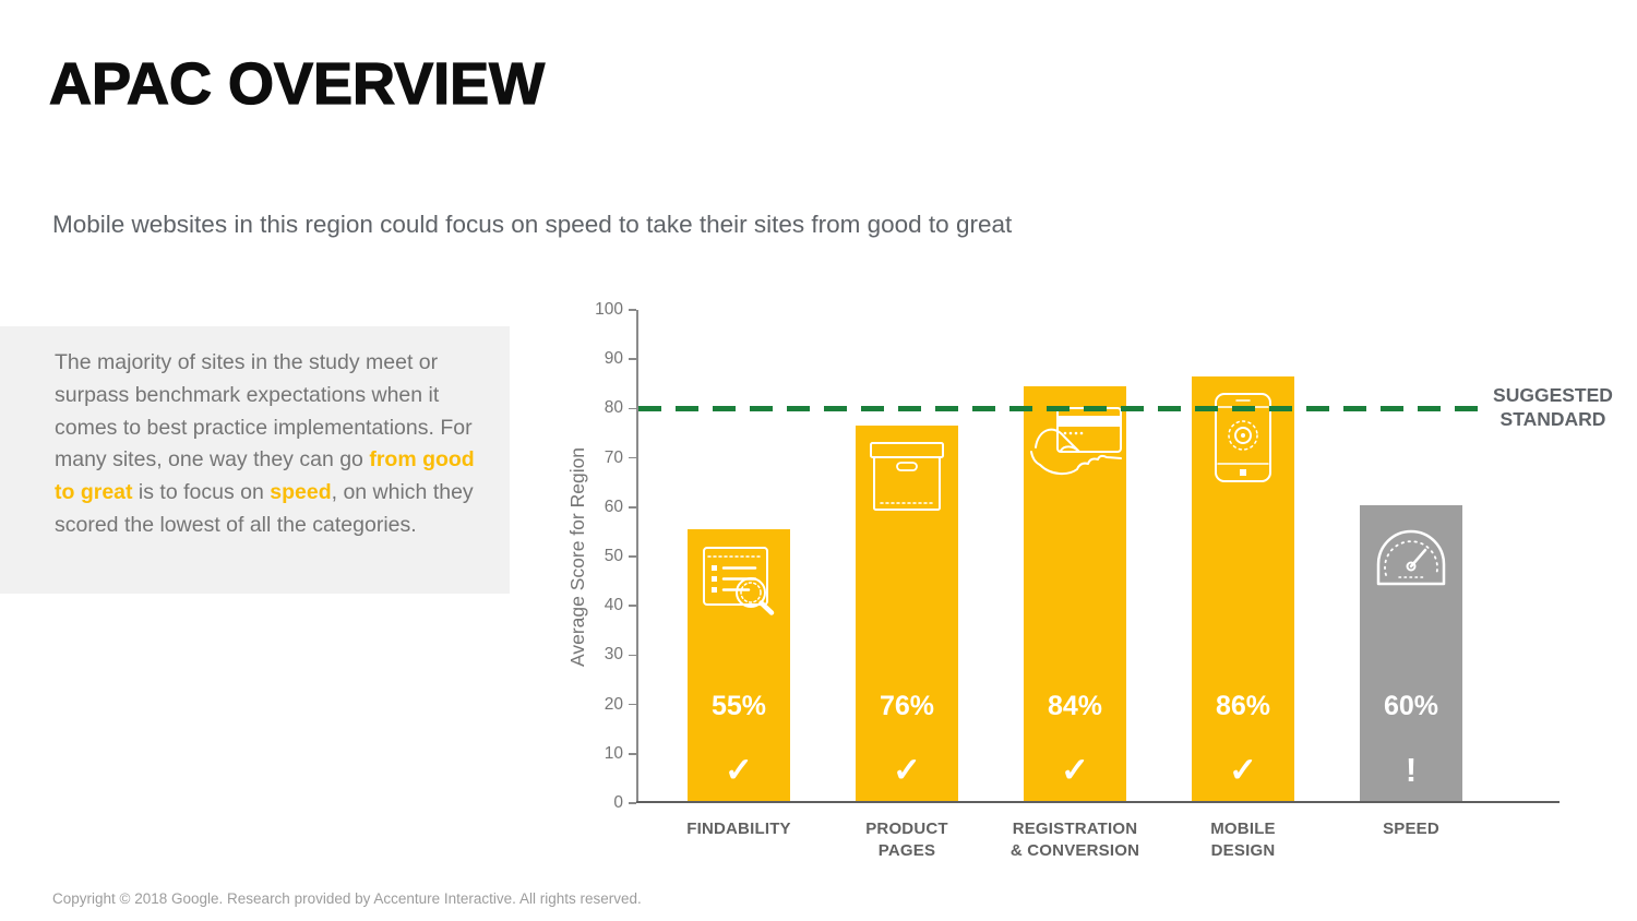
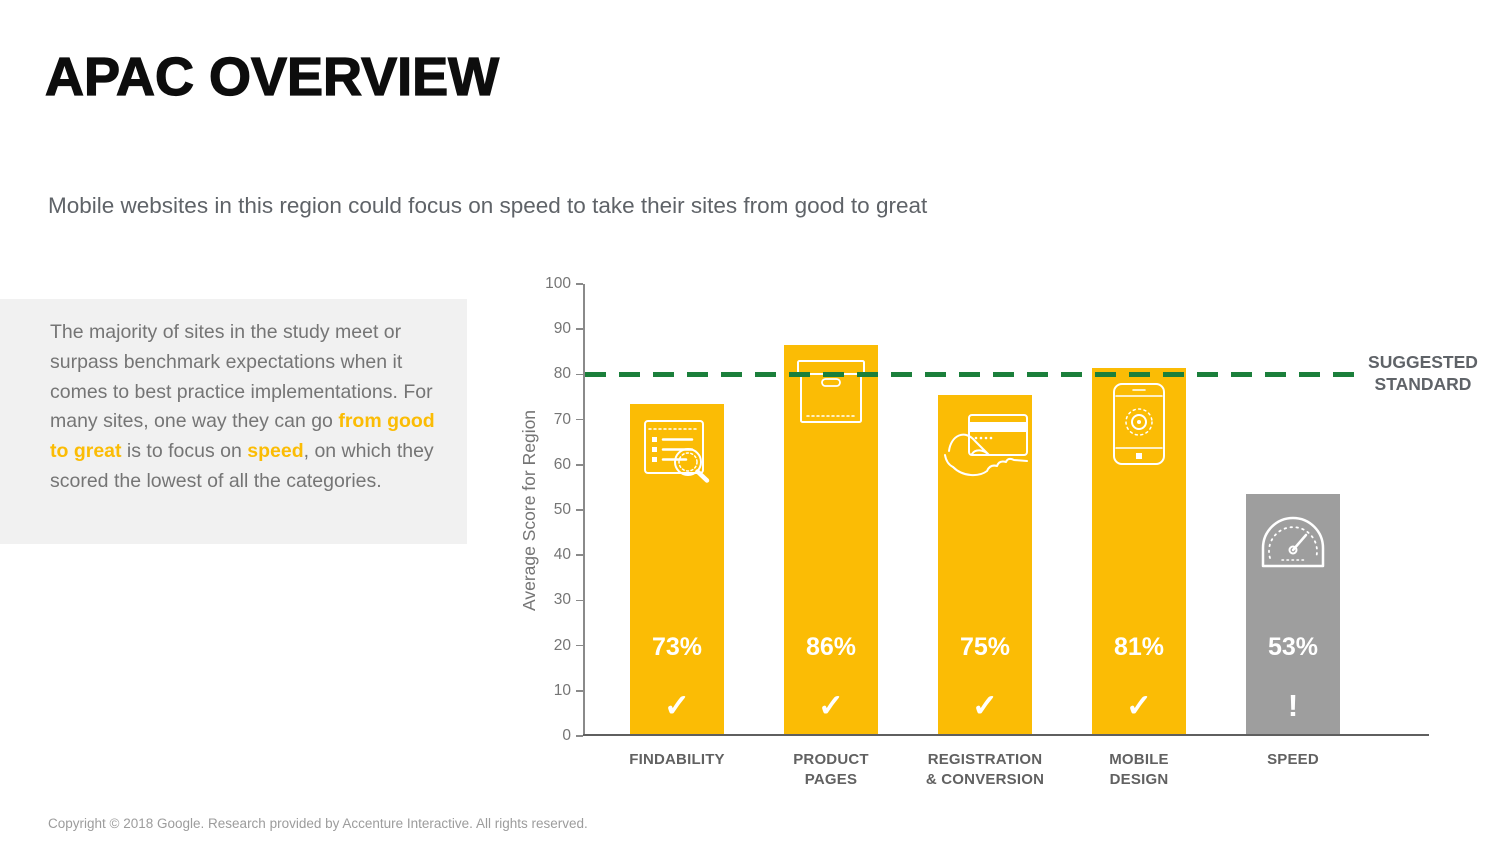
FINDABILITY: 55% -> 73%
PRODUCT PAGES: 76% -> 86%
REGISTRATION & CONVERSION: 84% -> 75%
MOBILE DESIGN: 86% -> 81%
SPEED: 60% -> 53%
